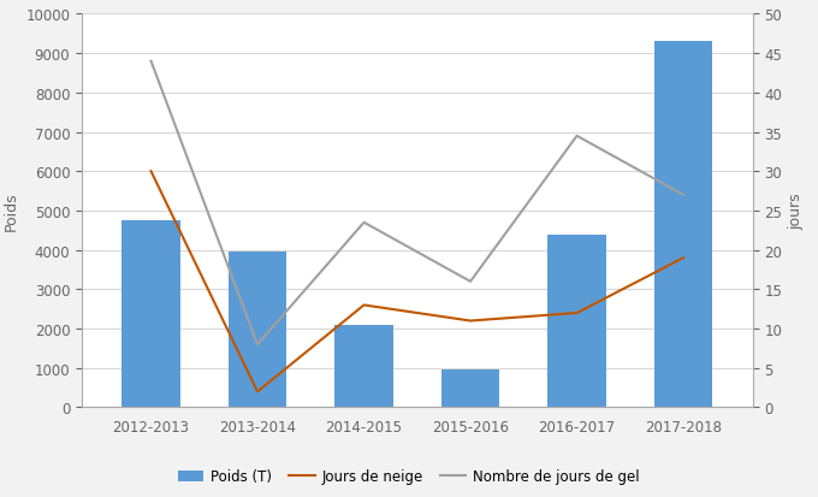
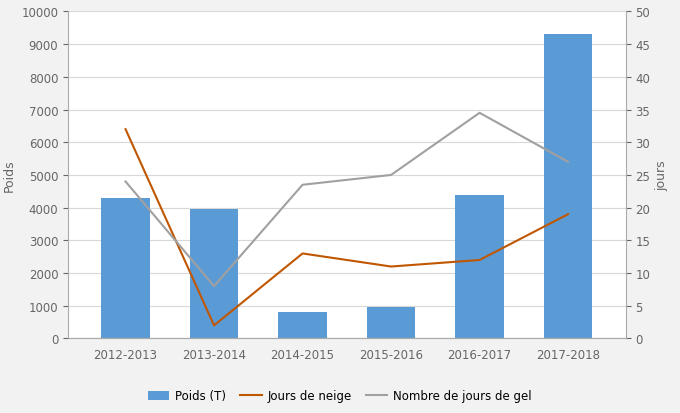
Poids (T)/2012-2013: 4750 -> 4300
Jours de neige/2012-2013: 30 -> 32
Nombre de jours de gel/2012-2013: 44.0 -> 24.0
Poids (T)/2014-2015: 2100 -> 800
Nombre de jours de gel/2015-2016: 16.0 -> 25.0
